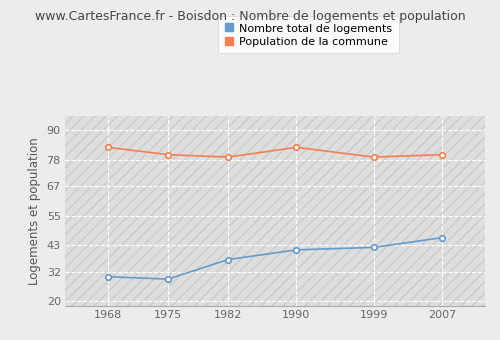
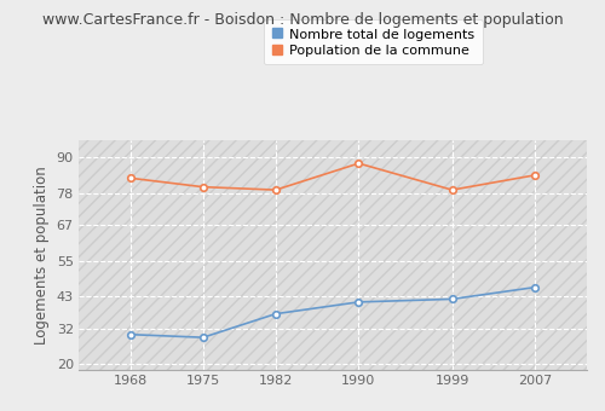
Population de la commune/1990: 83 -> 88
Population de la commune/2007: 80 -> 84
